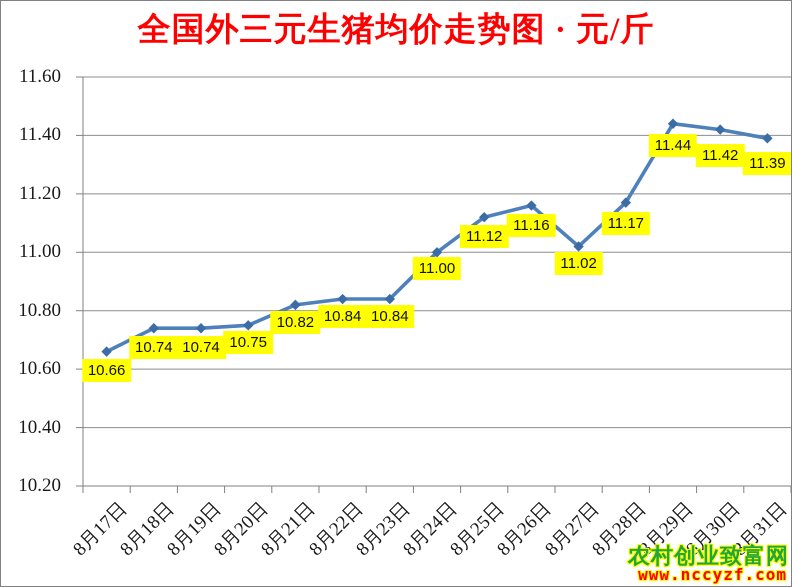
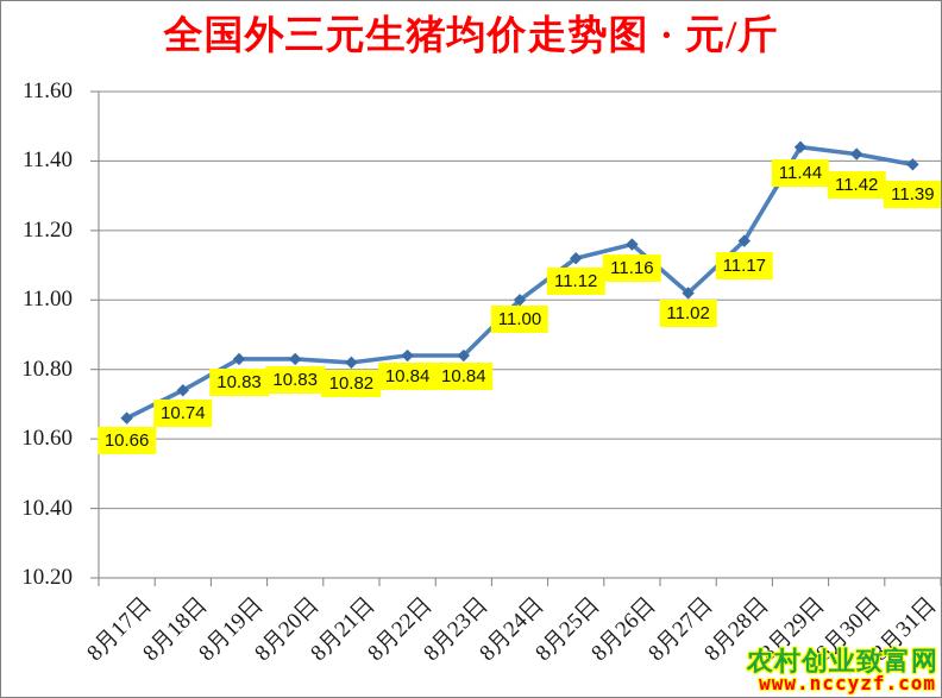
8月19日: 10.74 -> 10.83
8月20日: 10.75 -> 10.83
